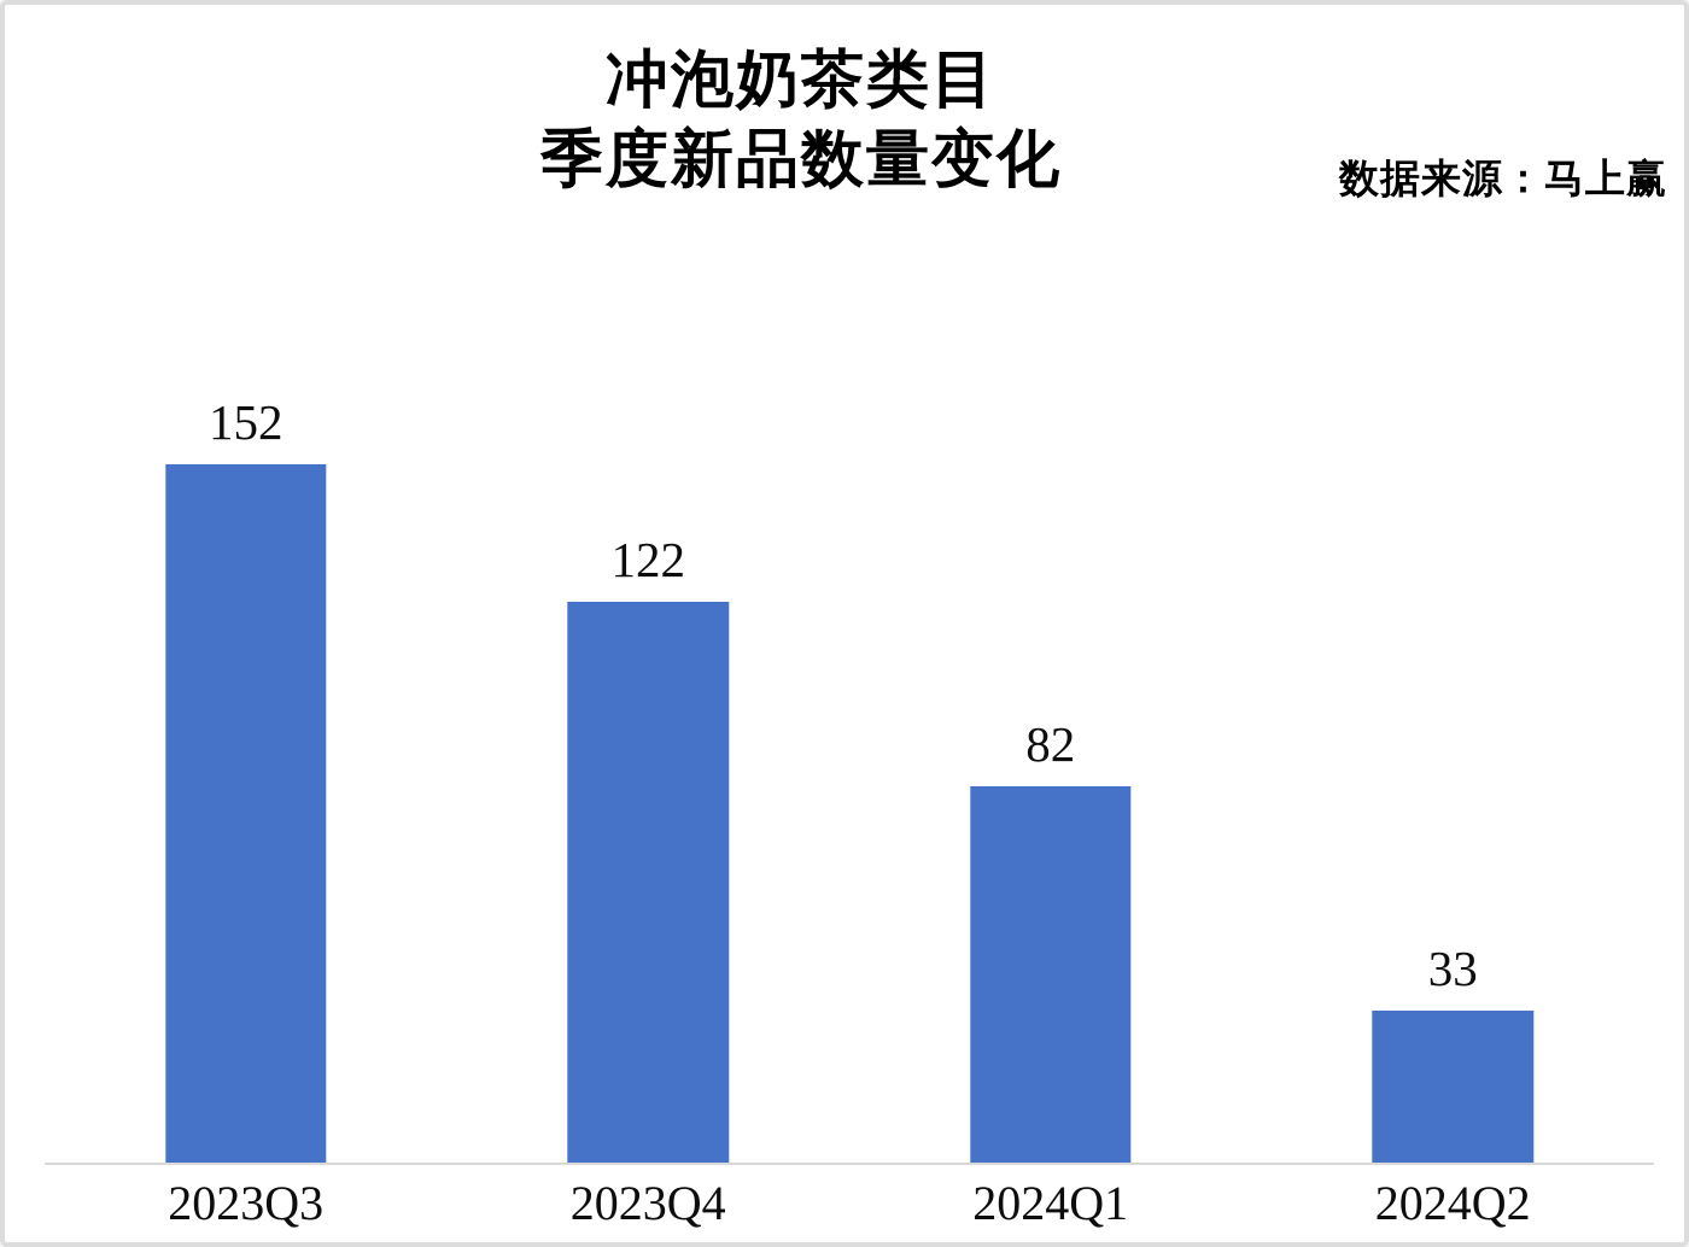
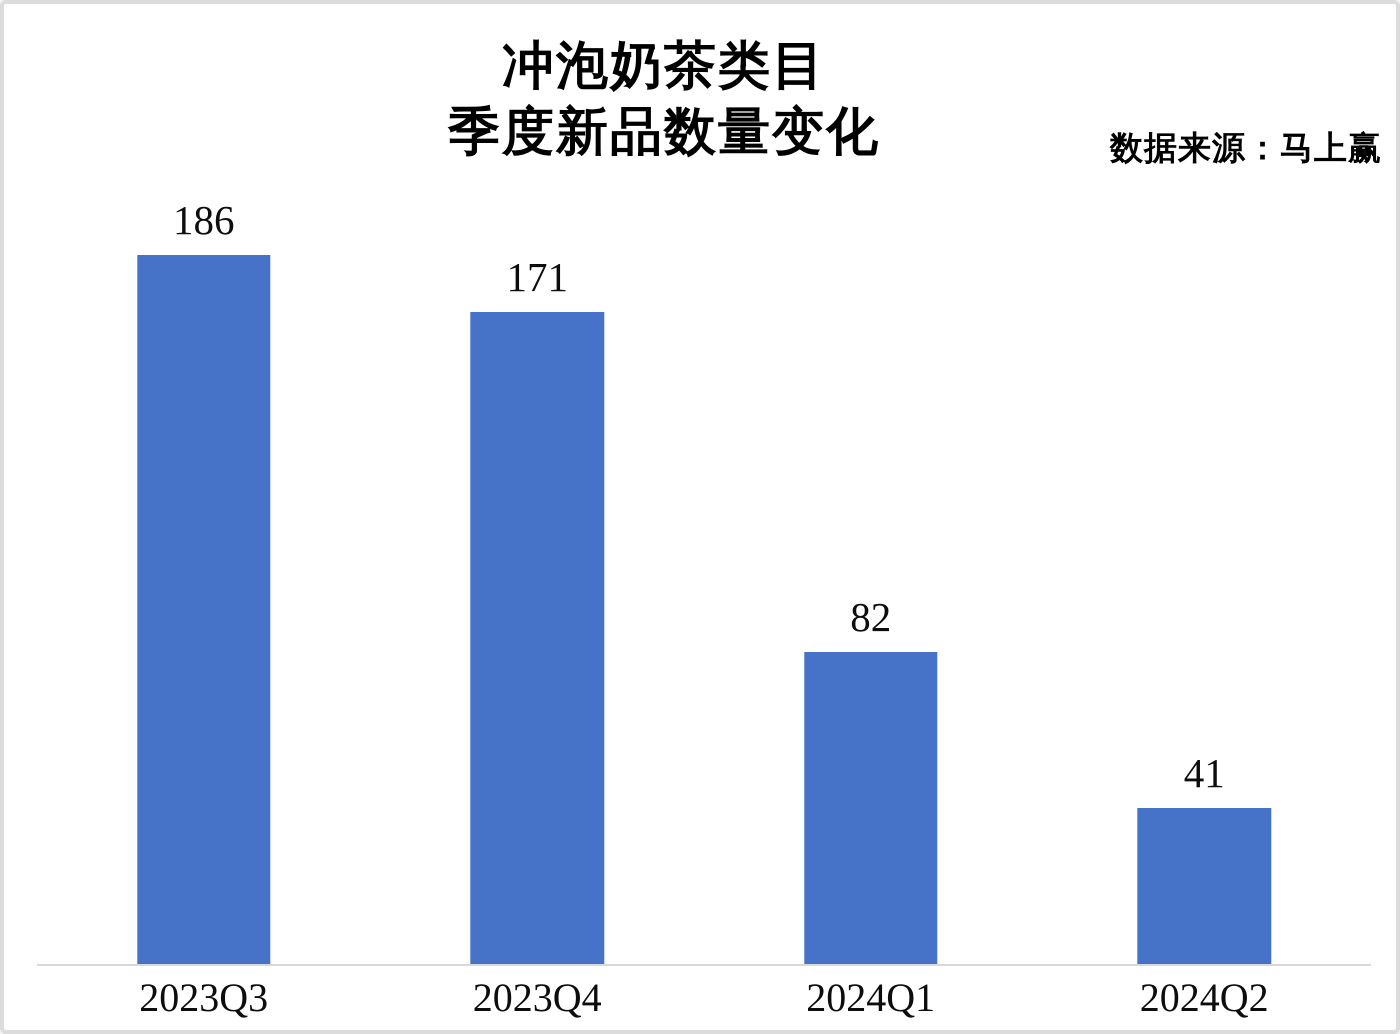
2023Q3: 152 -> 186
2023Q4: 122 -> 171
2024Q2: 33 -> 41
